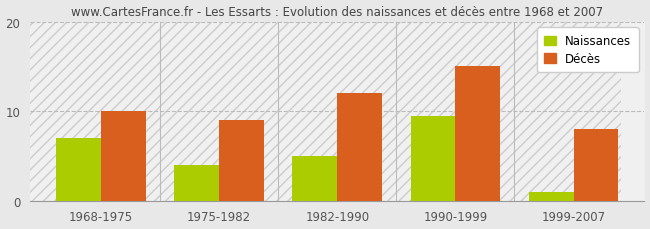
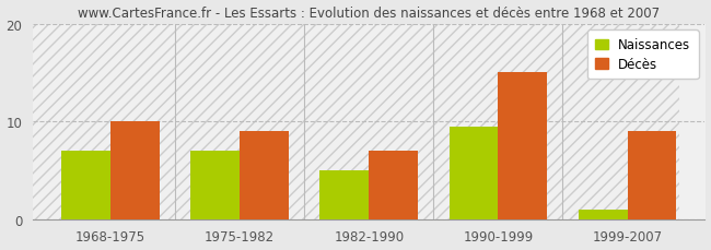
Naissances/1975-1982: 4.0 -> 7.0
Décès/1982-1990: 12 -> 7
Décès/1999-2007: 8 -> 9
